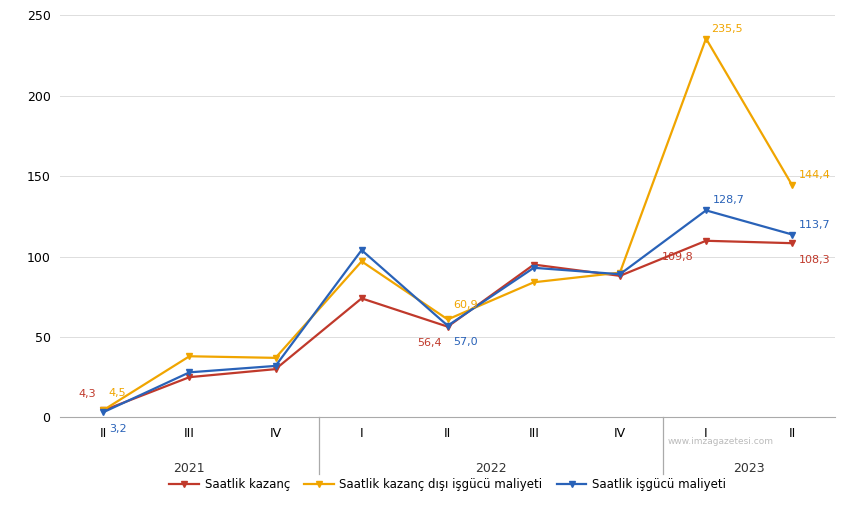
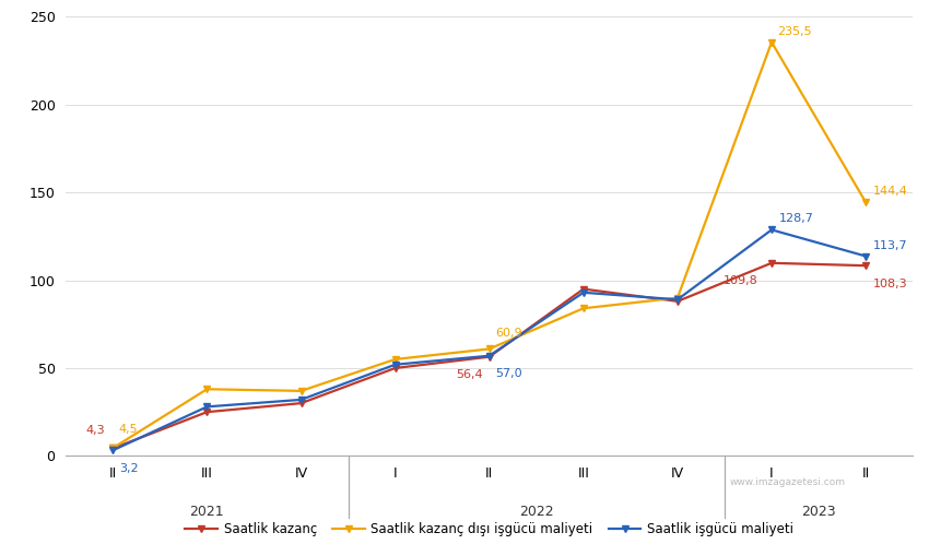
Saatlik kazanç/I: 74 -> 50
Saatlik kazanç dışı işgücü maliyeti/I: 97 -> 55
Saatlik işgücü maliyeti/I: 104 -> 52
